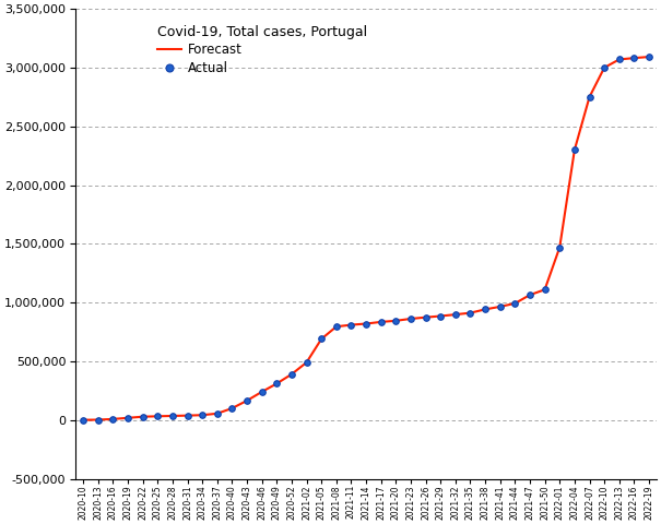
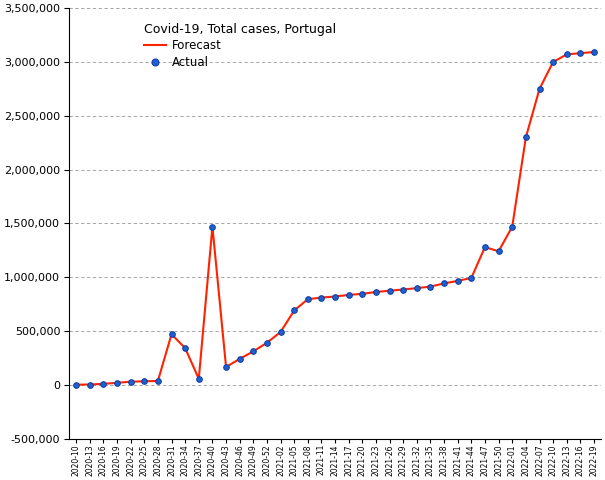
2020-31: 40,000 -> 470,000
2020-34: 40,000 -> 340,000
2020-40: 100,000 -> 1,470,000
2021-47: 1,060,000 -> 1,280,000
2021-50: 1,110,000 -> 1,240,000
